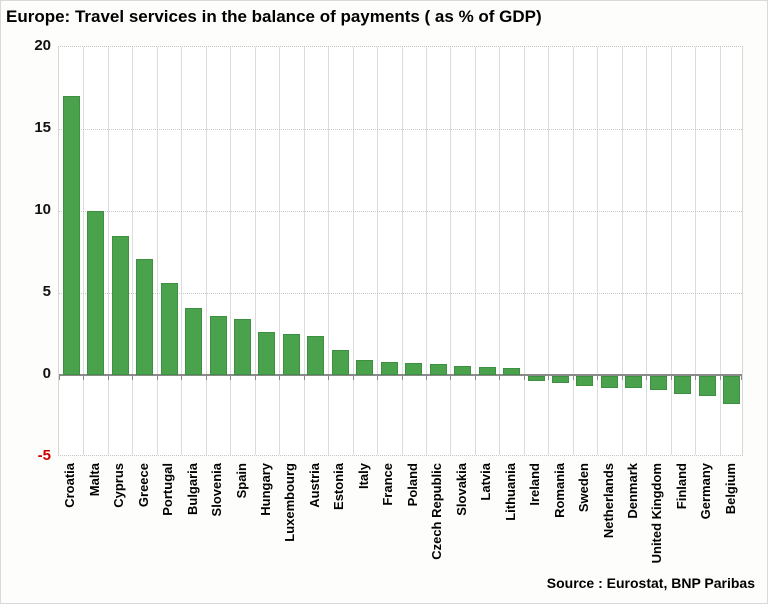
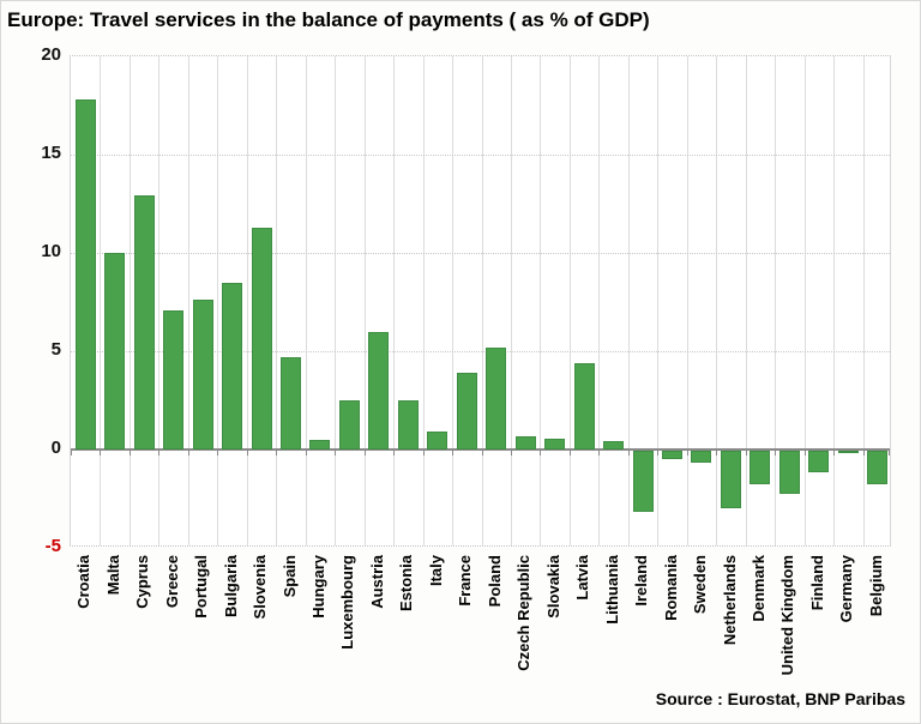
Croatia: 17.0 -> 17.8
Cyprus: 8.5 -> 12.9
Portugal: 5.6 -> 7.6
Bulgaria: 4.1 -> 8.5
Slovenia: 3.6 -> 11.3
Spain: 3.4 -> 4.7
Hungary: 2.6 -> 0.5
Austria: 2.4 -> 6.0
Estonia: 1.5 -> 2.5
France: 0.8 -> 3.9
Poland: 0.8 -> 5.2
Latvia: 0.5 -> 4.4
Ireland: -0.3 -> -3.1
Netherlands: -0.8 -> -2.9
Denmark: -0.8 -> -1.7
United Kingdom: -0.8 -> -2.2
Germany: -1.2 -> -0.1
